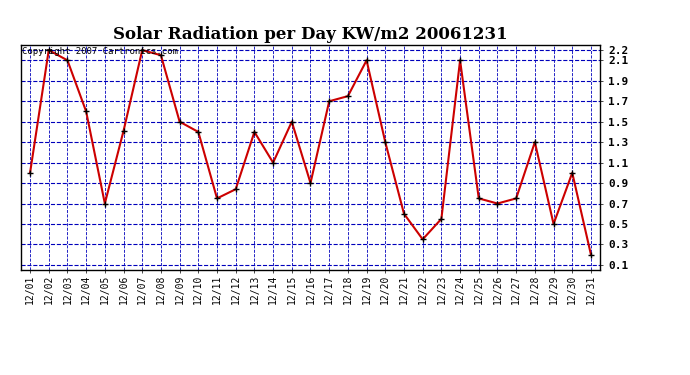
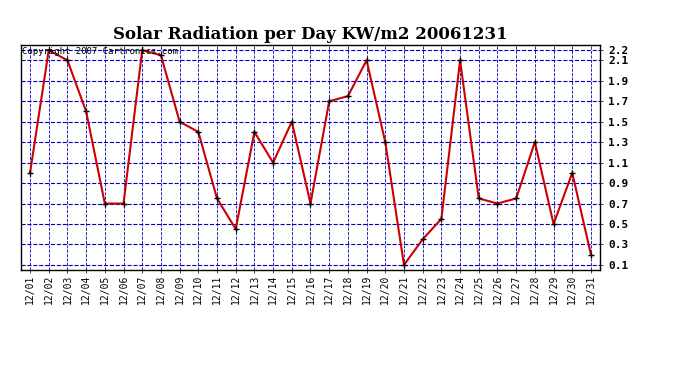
12/06: 1.41 -> 0.70
12/12: 0.84 -> 0.45
12/16: 0.90 -> 0.70
12/21: 0.60 -> 0.10
